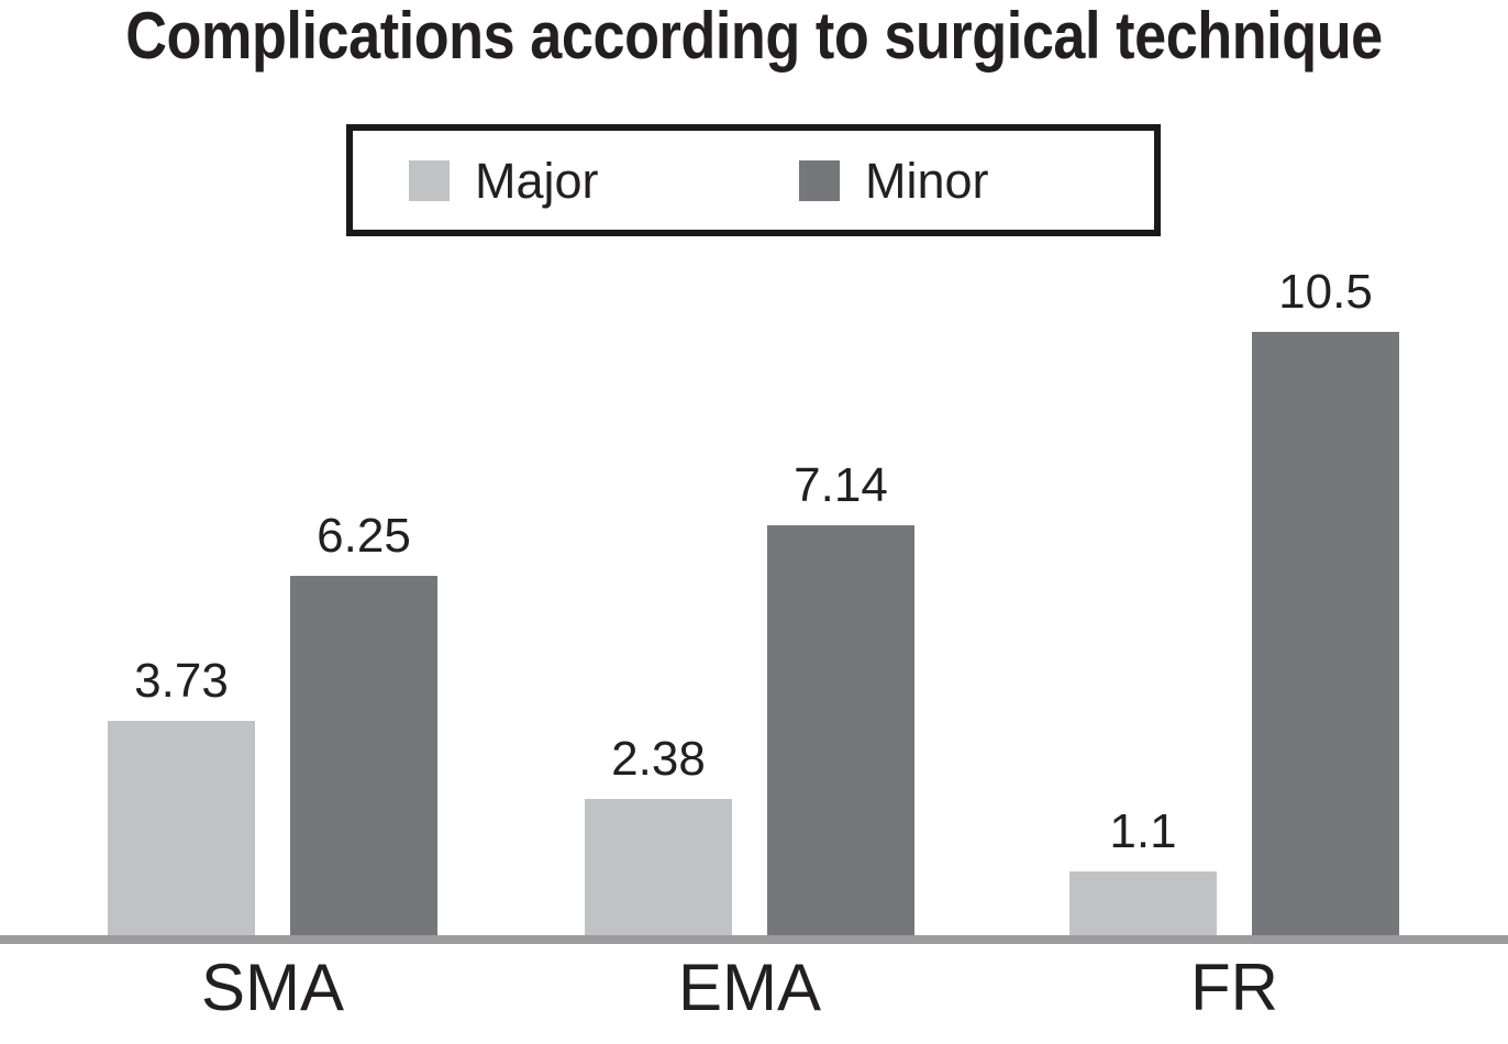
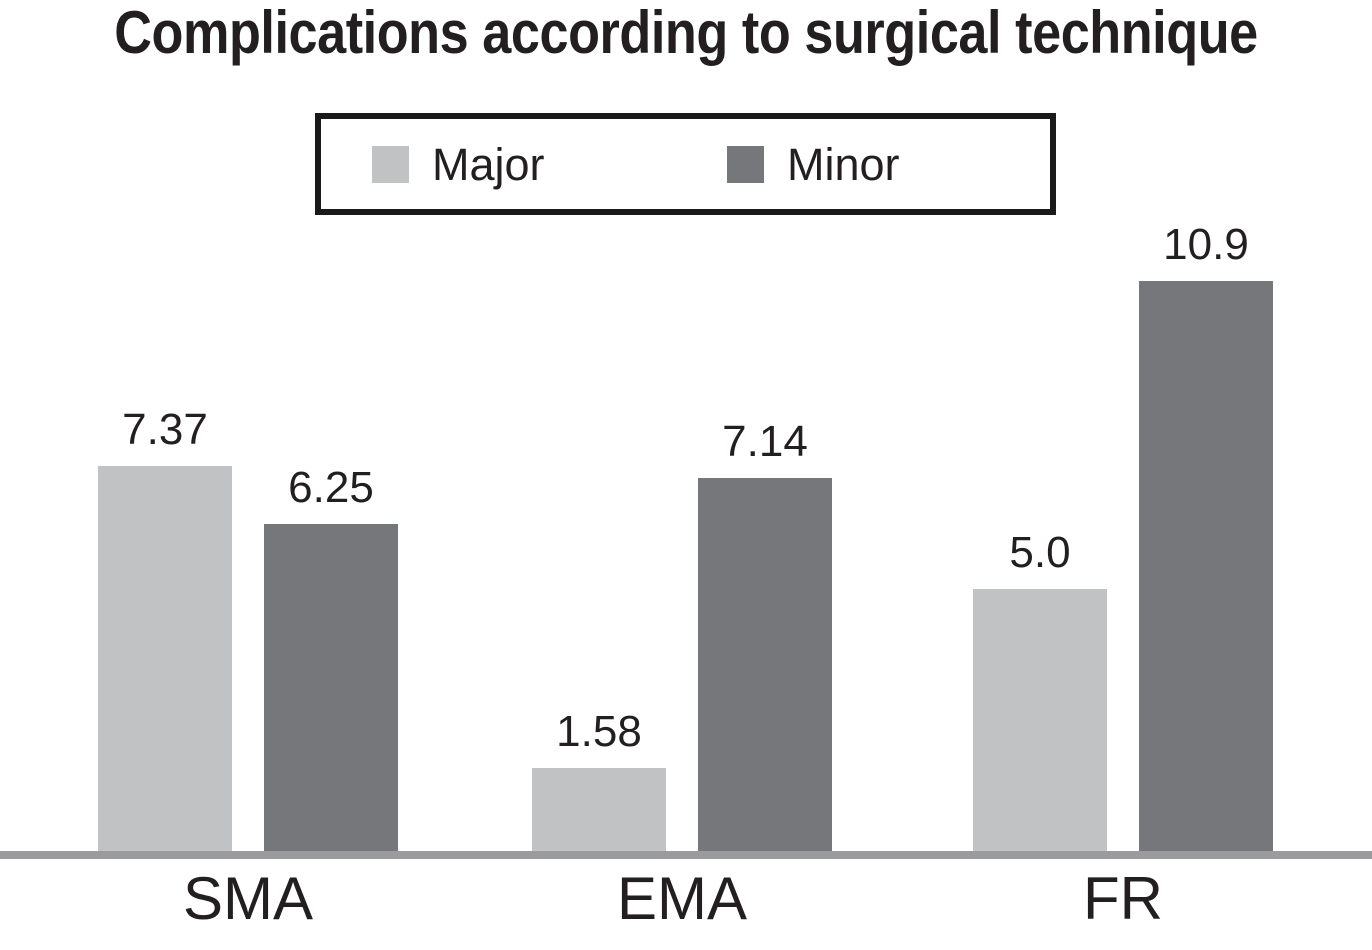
Major/SMA: 3.73 -> 7.37
Major/EMA: 2.38 -> 1.58
Major/FR: 1.1 -> 5.0
Minor/FR: 10.5 -> 10.9
